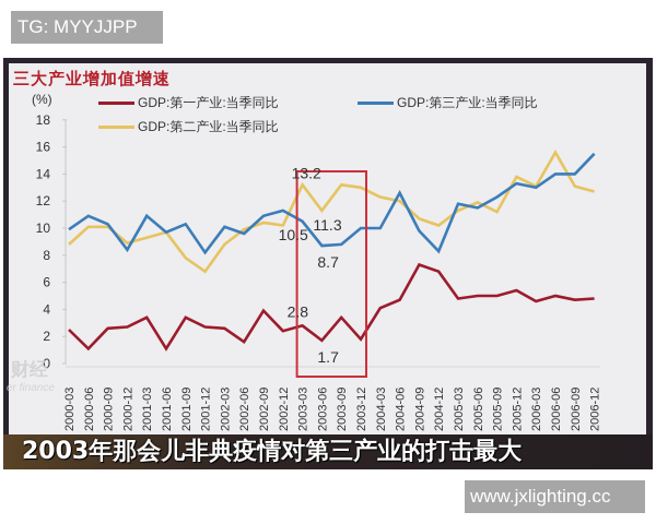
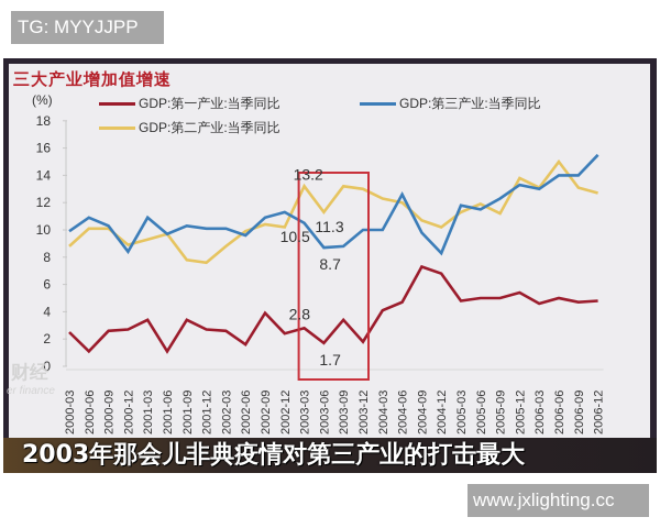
GDP:第二产业:当季同比/2001-12: 6.8 -> 7.6
GDP:第三产业:当季同比/2001-12: 8.2 -> 10.1
GDP:第二产业:当季同比/2006-06: 15.6 -> 15.0
